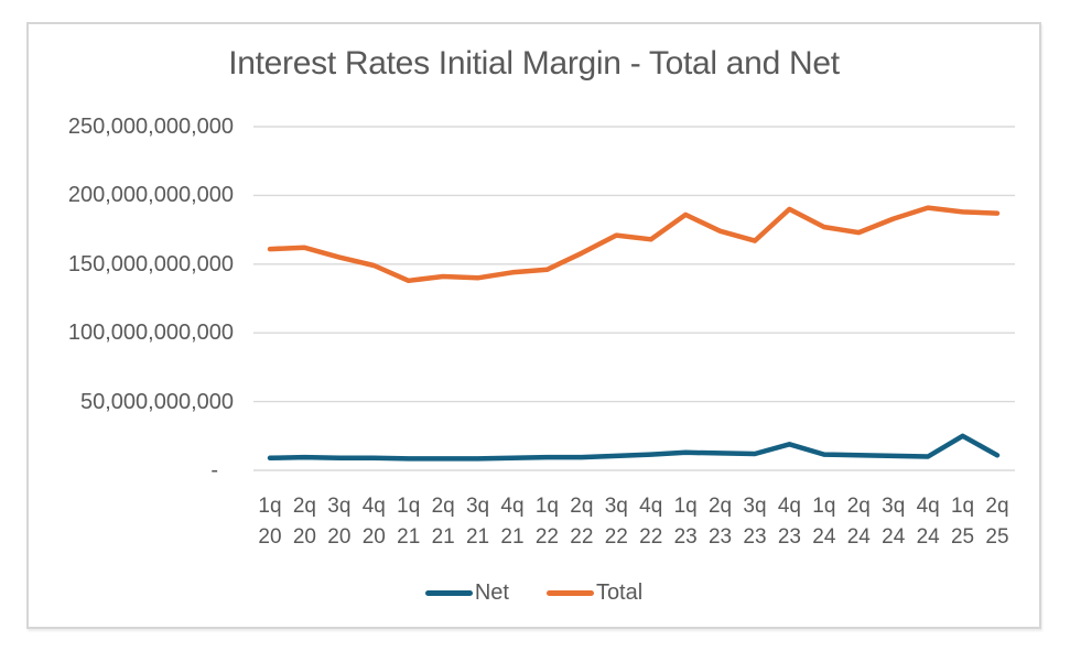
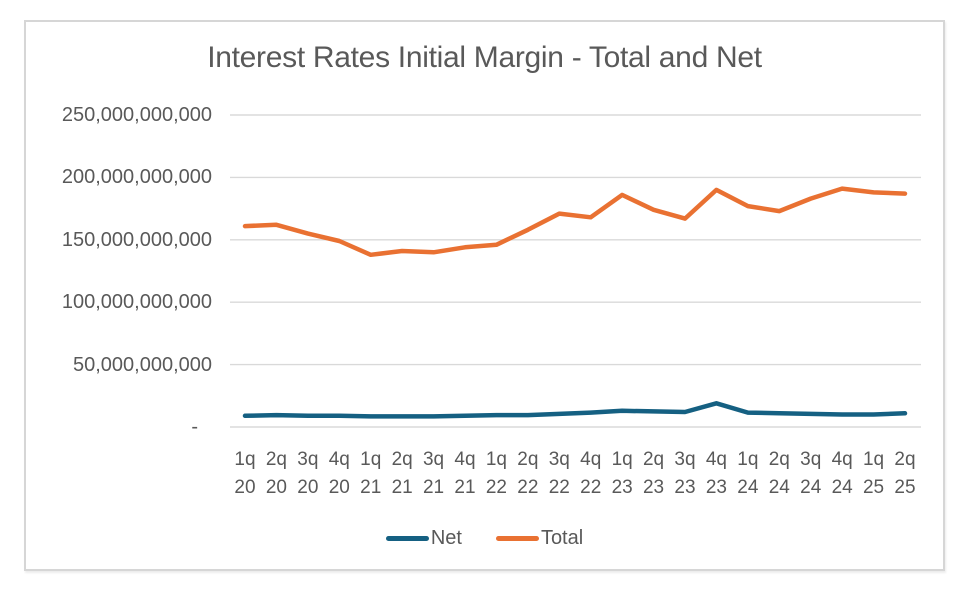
Net/1q 25: 25000000000 -> 10000000000
